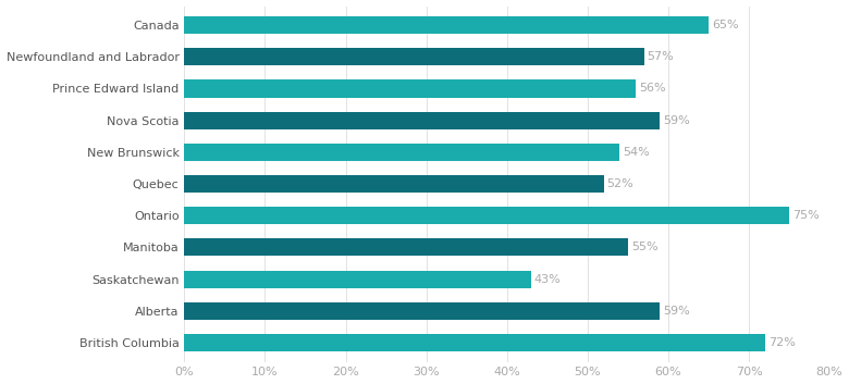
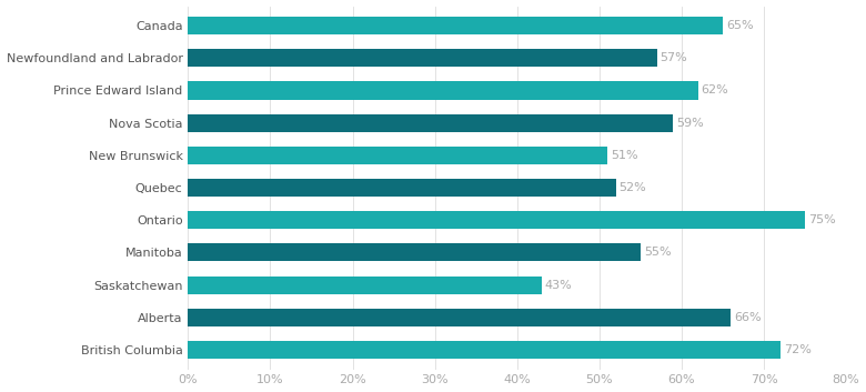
Prince Edward Island: 56% -> 62%
New Brunswick: 54% -> 51%
Alberta: 59% -> 66%
